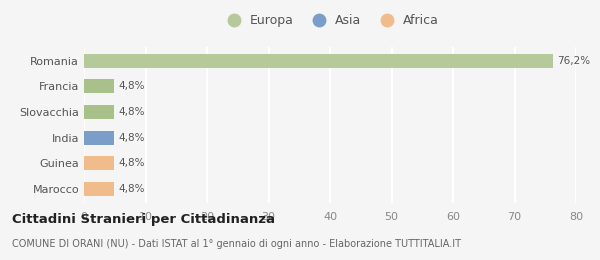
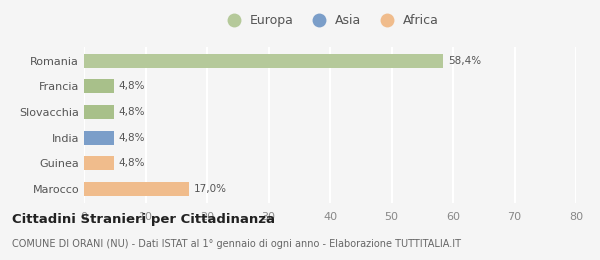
Romania: 76,2% -> 58,4%
Marocco: 4,8% -> 17,0%
